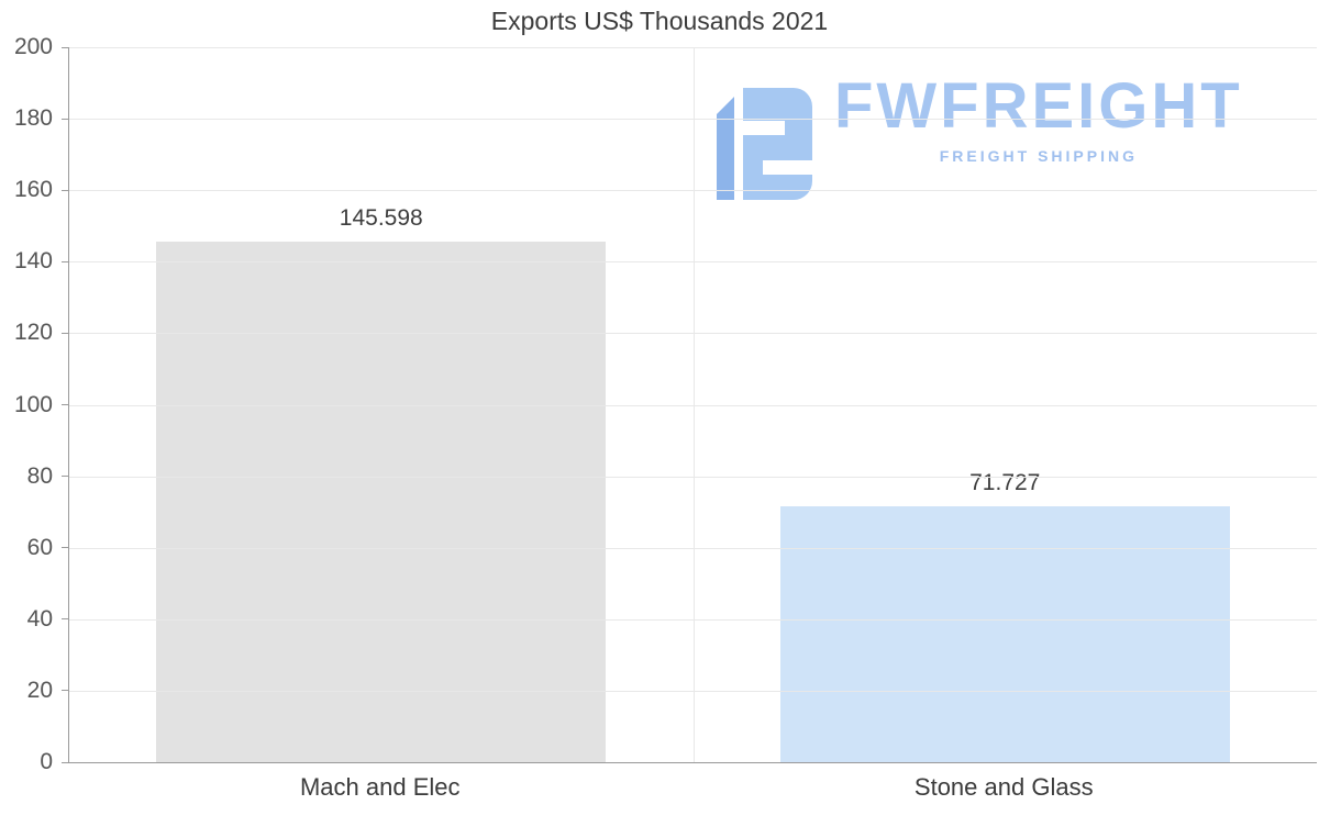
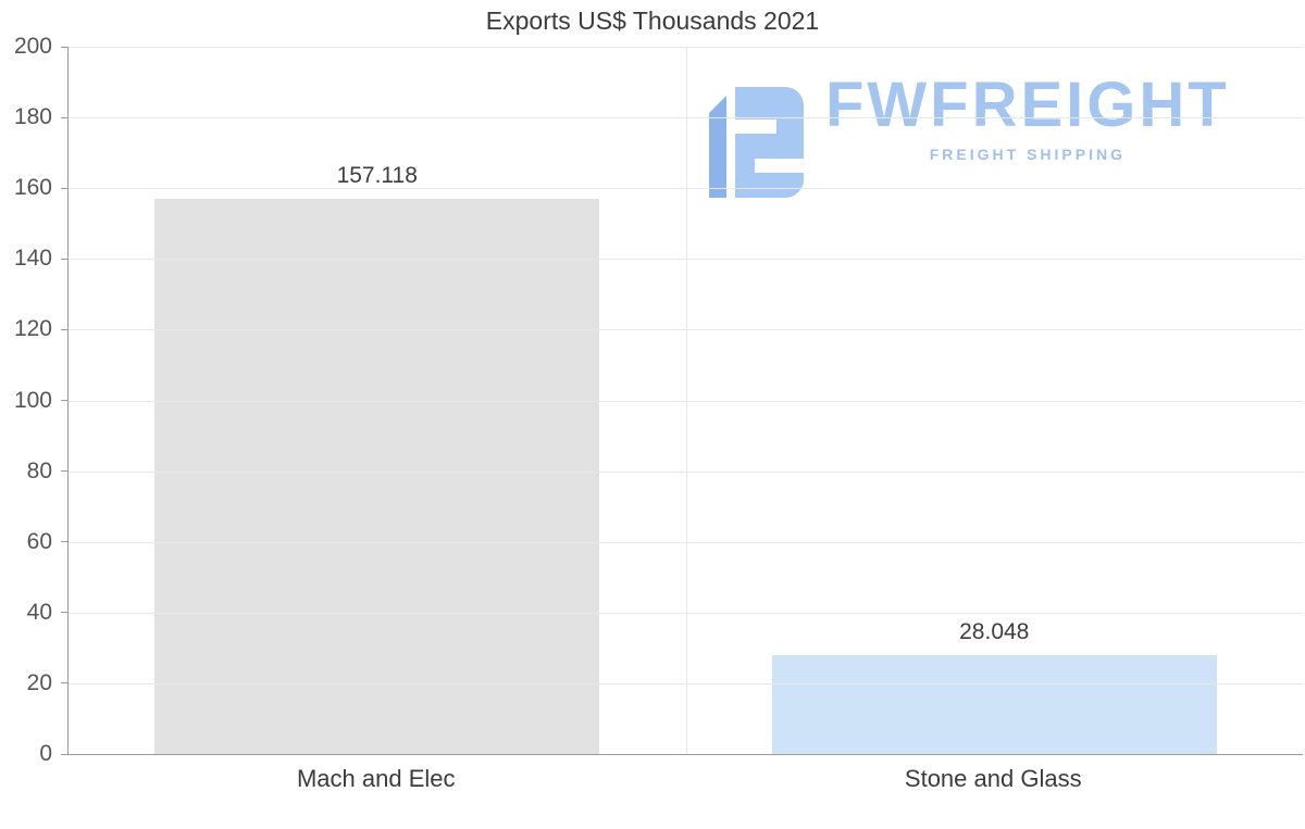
Mach and Elec: 145.598 -> 157.118
Stone and Glass: 71.727 -> 28.048
